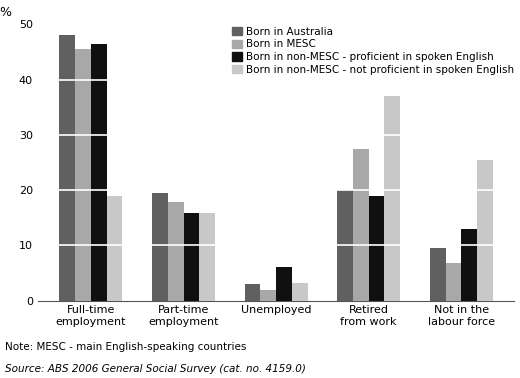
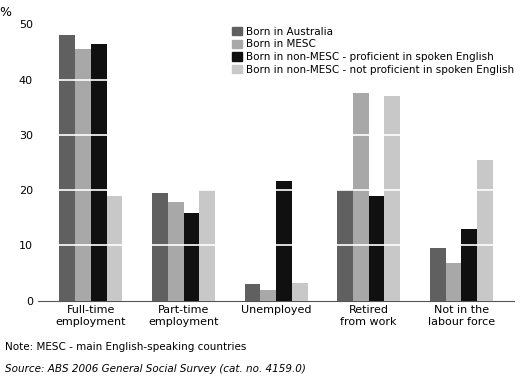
Born in non-MESC - not proficient in spoken English/Part-time employment: 15.8 -> 20.0
Born in non-MESC - proficient in spoken English/Unemployed: 6.0 -> 21.6
Born in MESC/Retired from work: 27.5 -> 37.6
